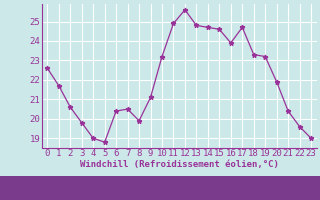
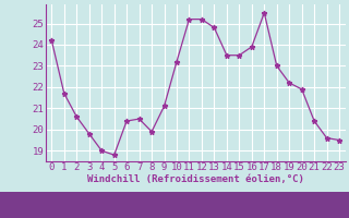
0: 22.6 -> 24.2
11: 24.9 -> 25.2
12: 25.6 -> 25.2
14: 24.7 -> 23.5
15: 24.6 -> 23.5
17: 24.7 -> 25.5
18: 23.3 -> 23.0
19: 23.2 -> 22.2
23: 19.0 -> 19.5
